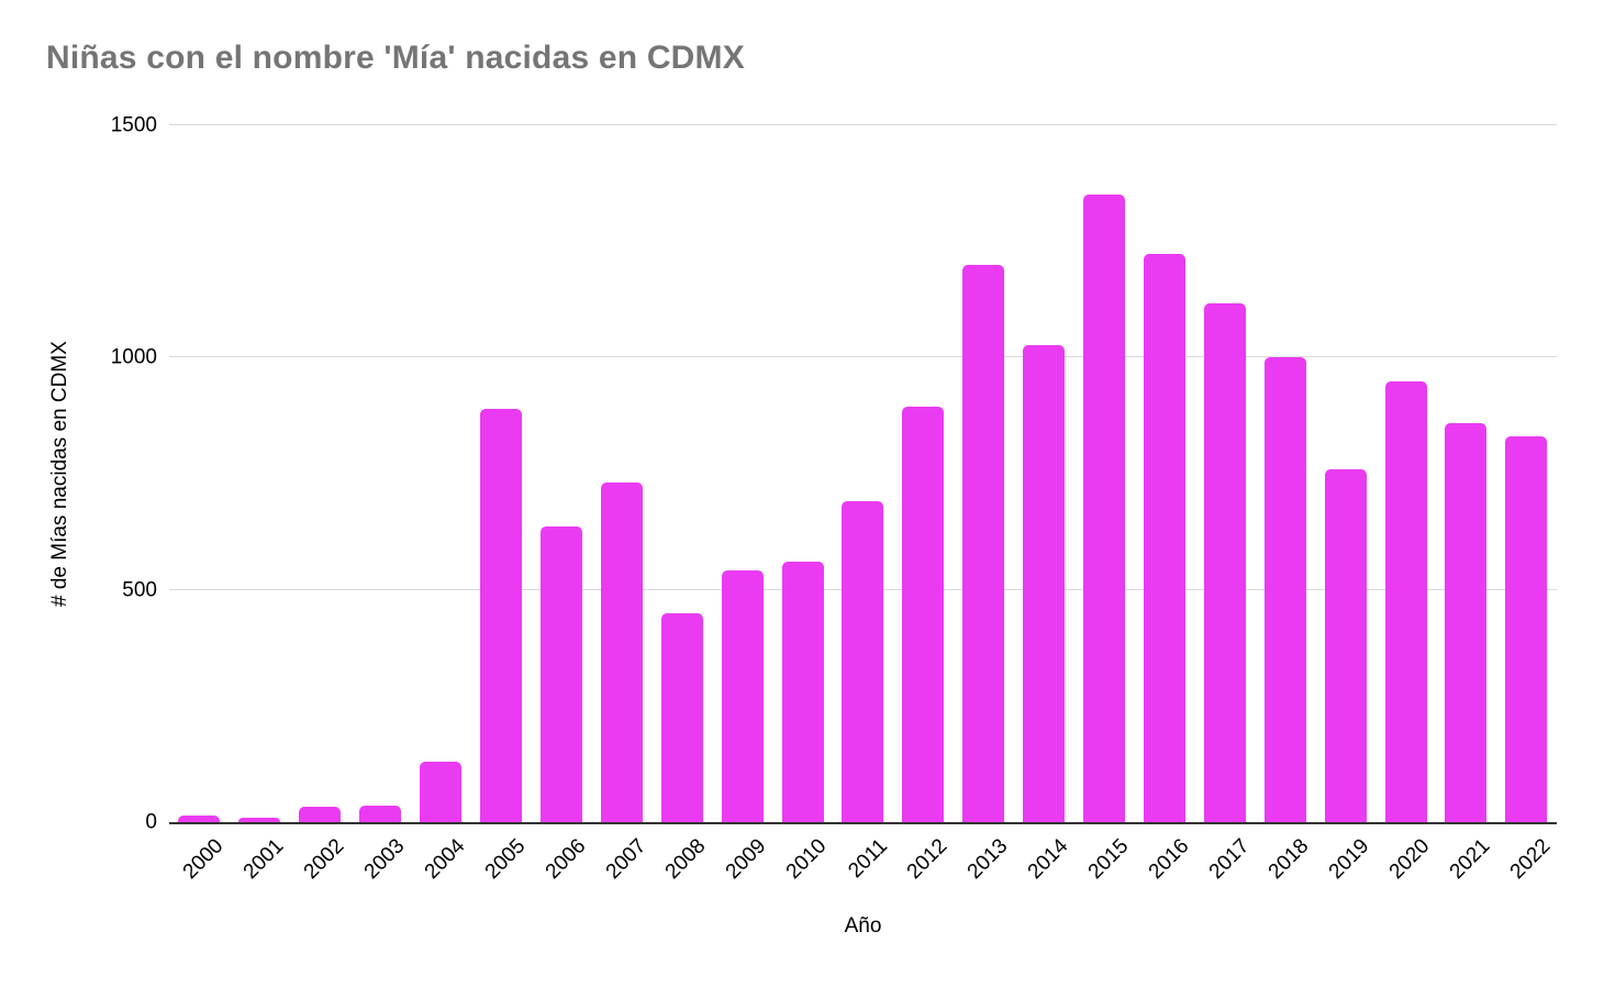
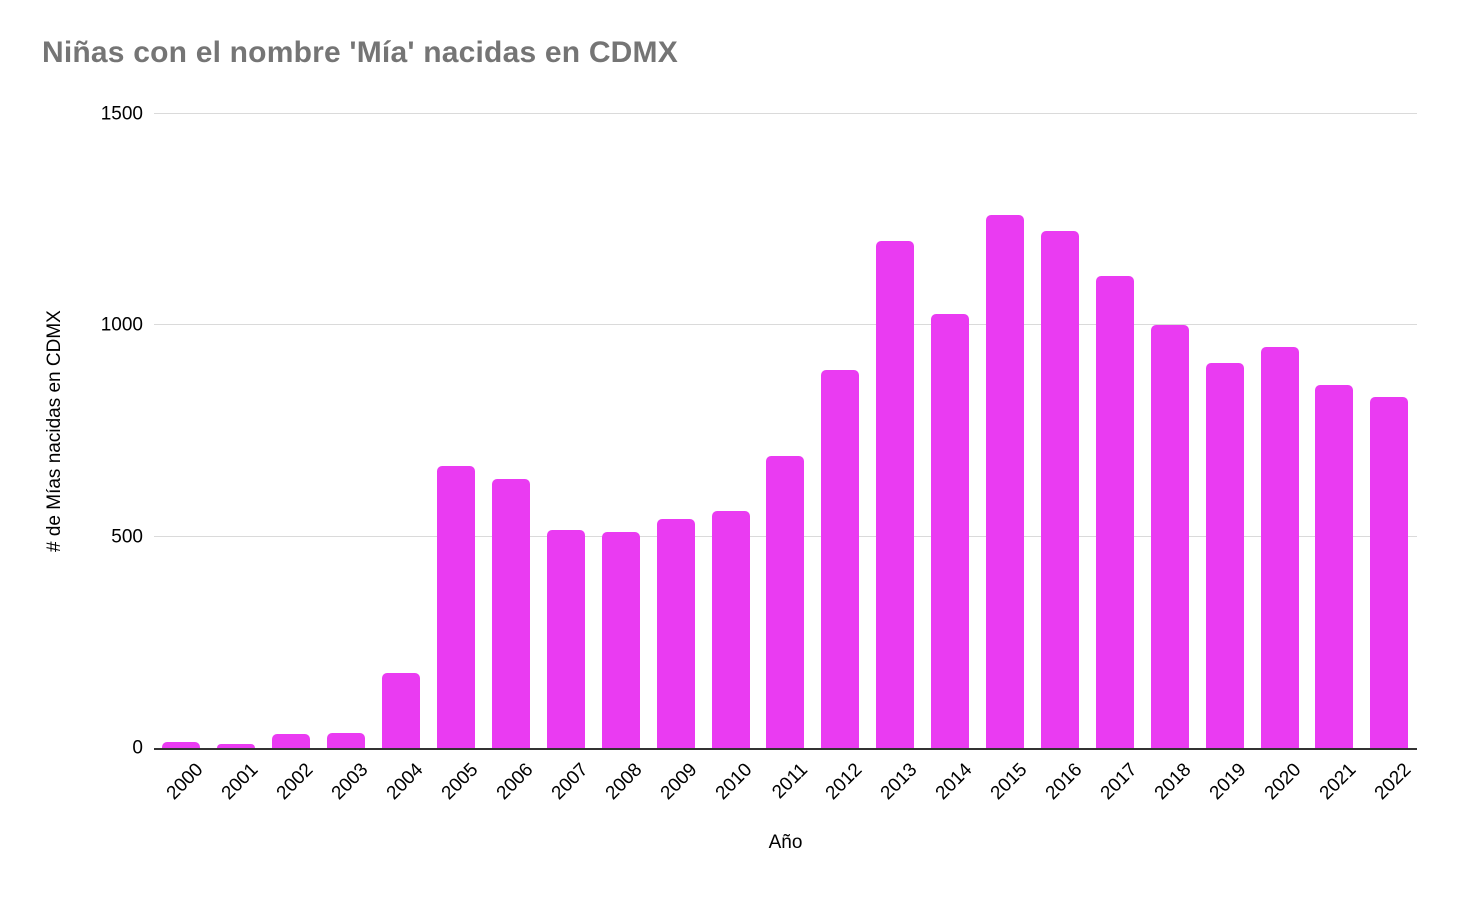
2004: 130 -> 180
2005: 890 -> 670
2007: 730 -> 520
2008: 450 -> 510
2015: 1350 -> 1260
2019: 760 -> 910
